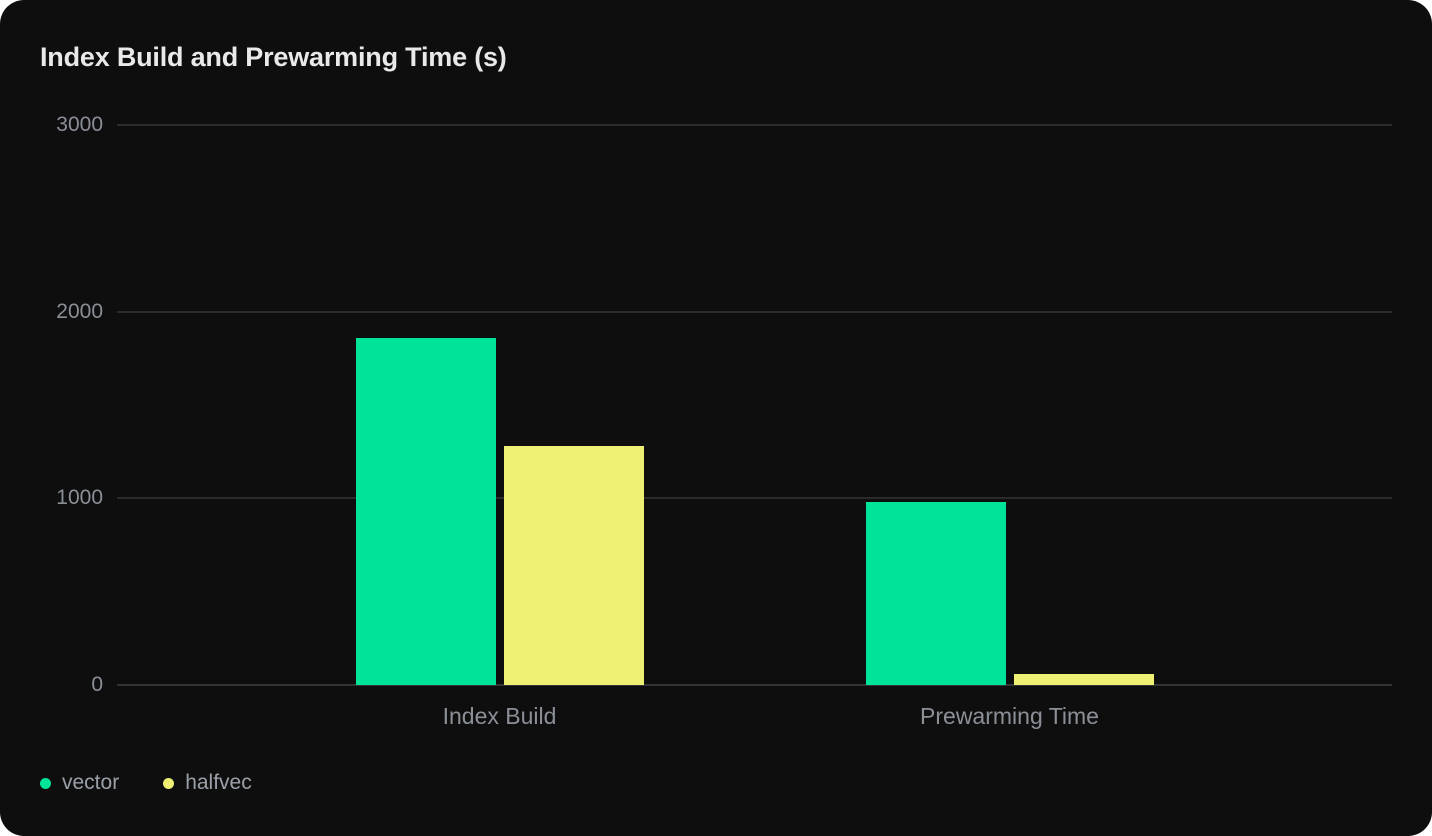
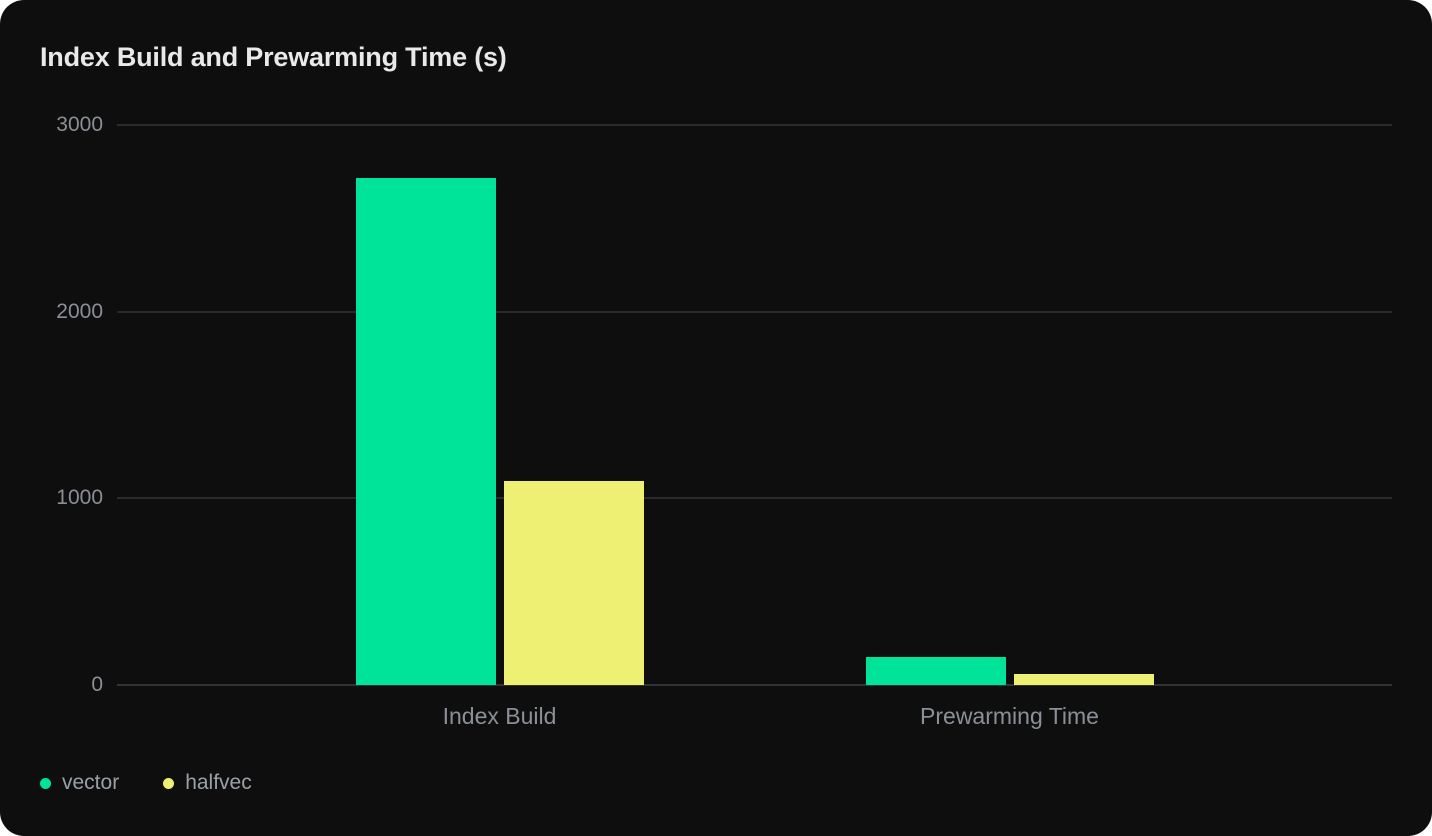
vector/Index Build: 1860 -> 2720
halfvec/Index Build: 1280 -> 1100
vector/Prewarming Time: 980 -> 150
